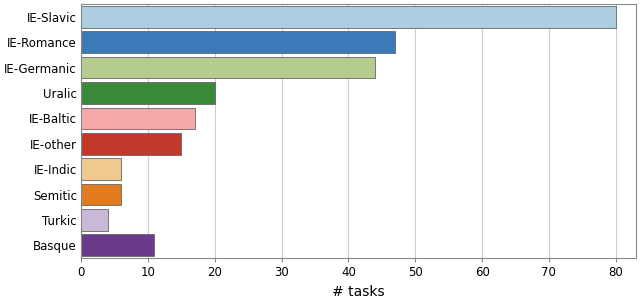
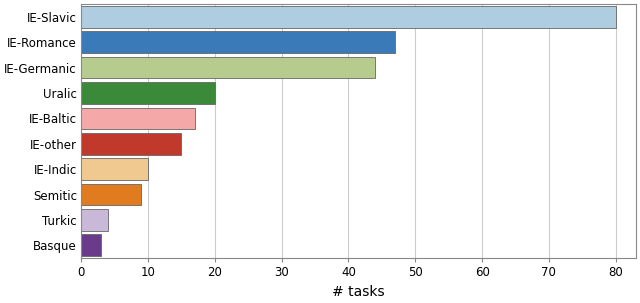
IE-Indic: 6 -> 10
Semitic: 6 -> 9
Basque: 11 -> 3
